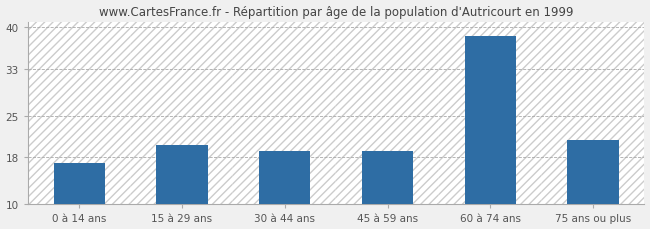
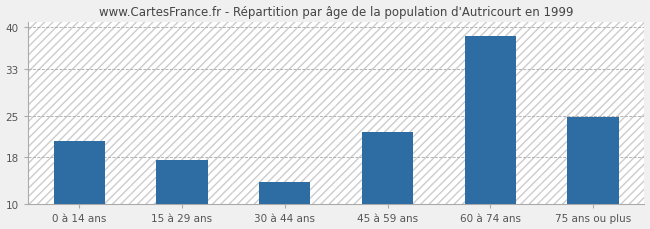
0 à 14 ans: 17.0 -> 20.8
15 à 29 ans: 20.0 -> 17.6
30 à 44 ans: 19.0 -> 13.8
45 à 59 ans: 19.0 -> 22.2
75 ans ou plus: 21.0 -> 24.8
